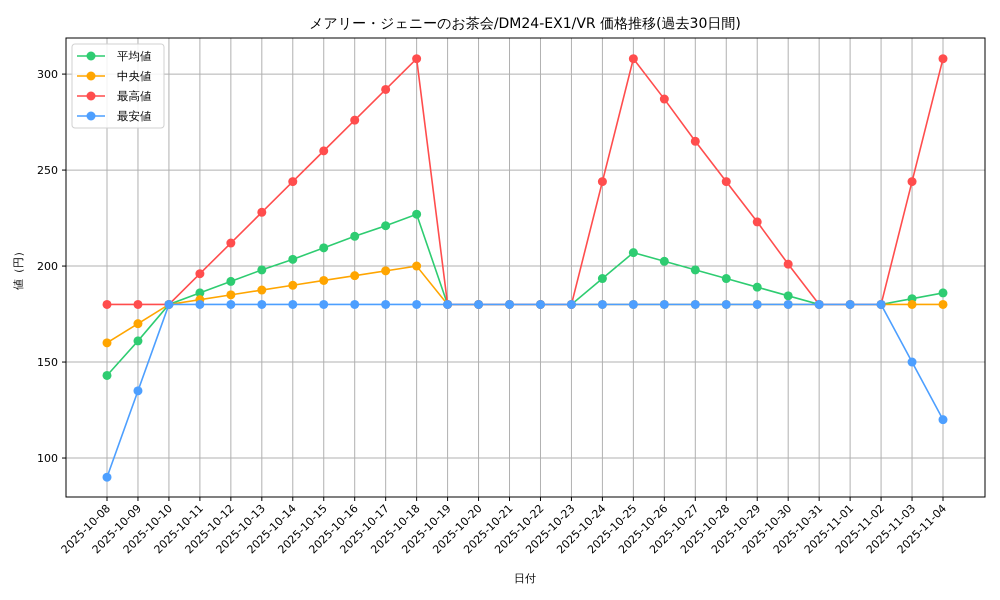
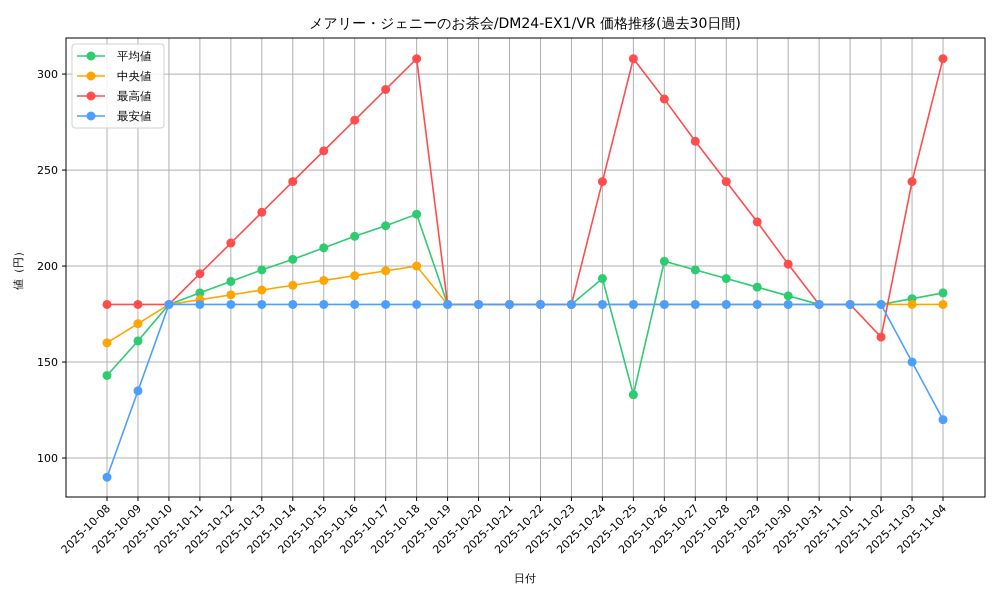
平均値/2025-10-25: 207 -> 133
最高値/2025-11-02: 180 -> 163
